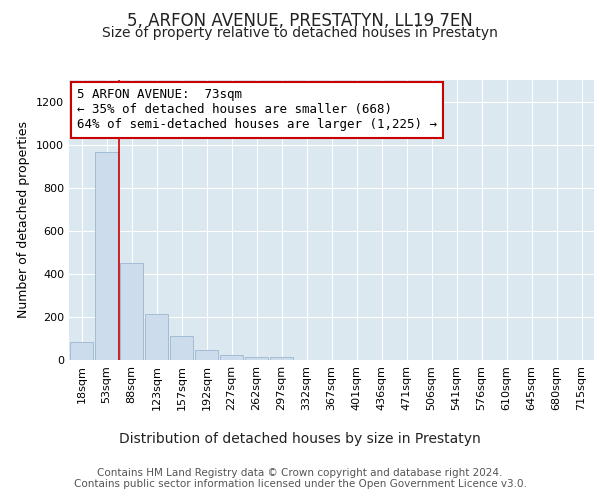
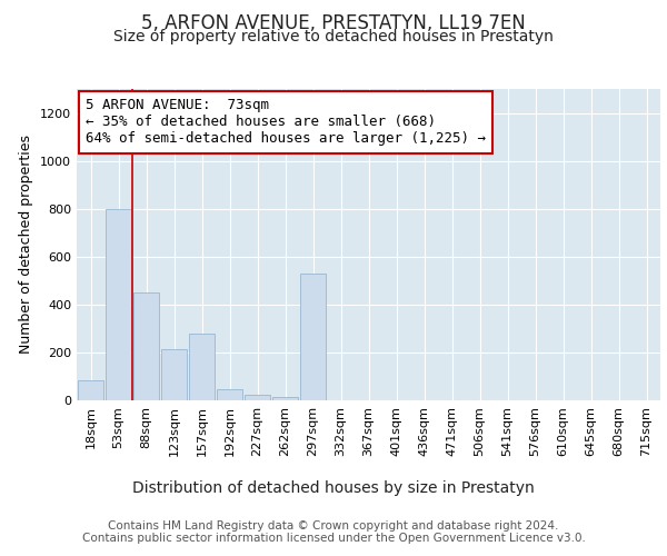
53sqm: 968 -> 800
157sqm: 110 -> 280
297sqm: 15 -> 530
